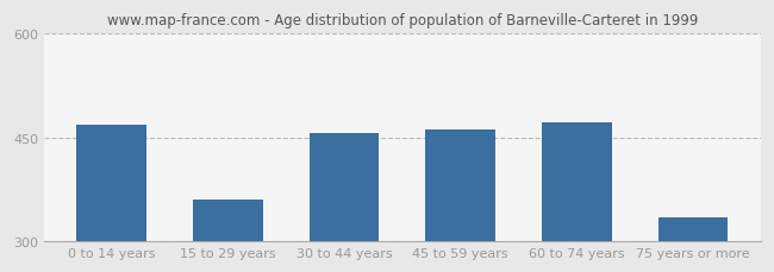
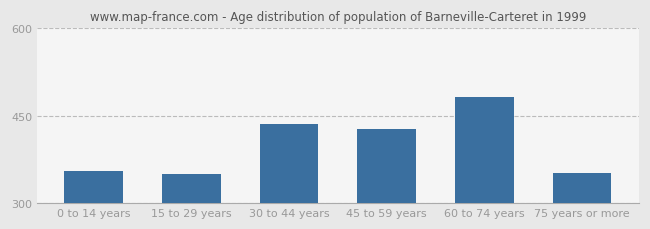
0 to 14 years: 468 -> 355
15 to 29 years: 360 -> 350
30 to 44 years: 456 -> 435
45 to 59 years: 462 -> 428
60 to 74 years: 472 -> 482
75 years or more: 334 -> 352
